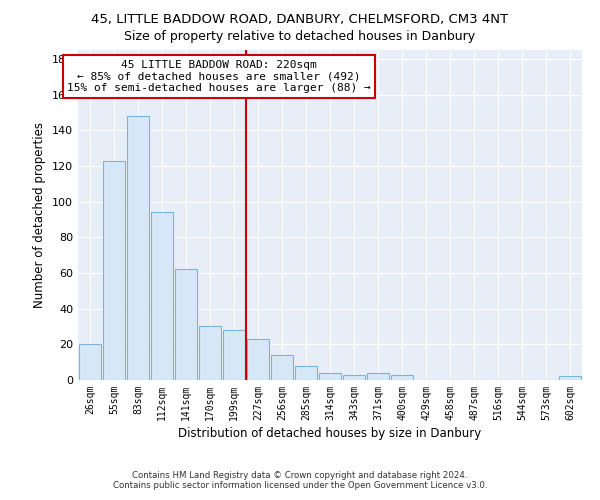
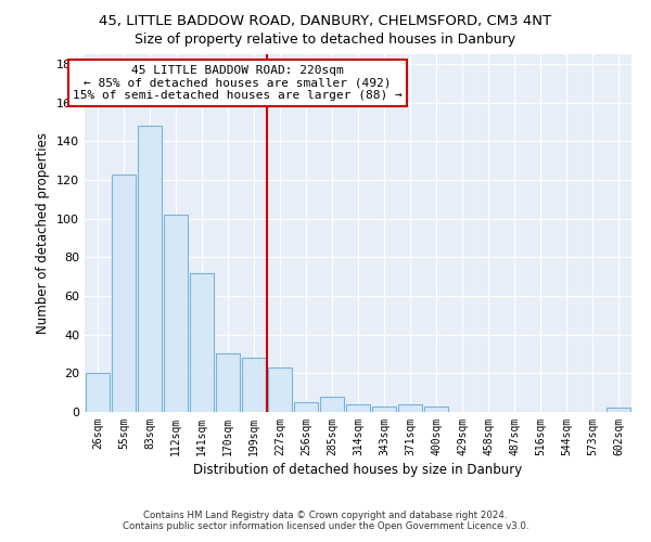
112sqm: 94 -> 102
141sqm: 62 -> 72
256sqm: 14 -> 5
